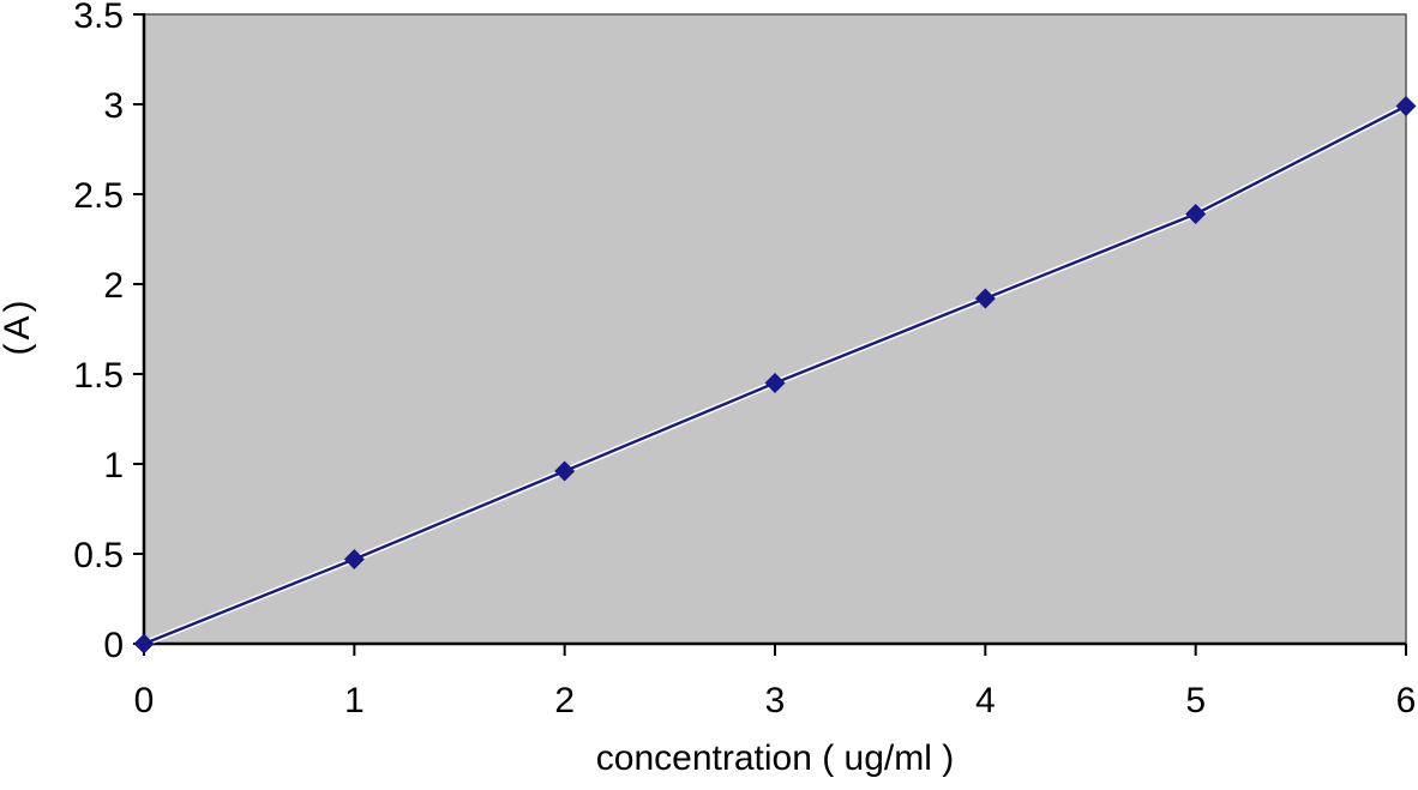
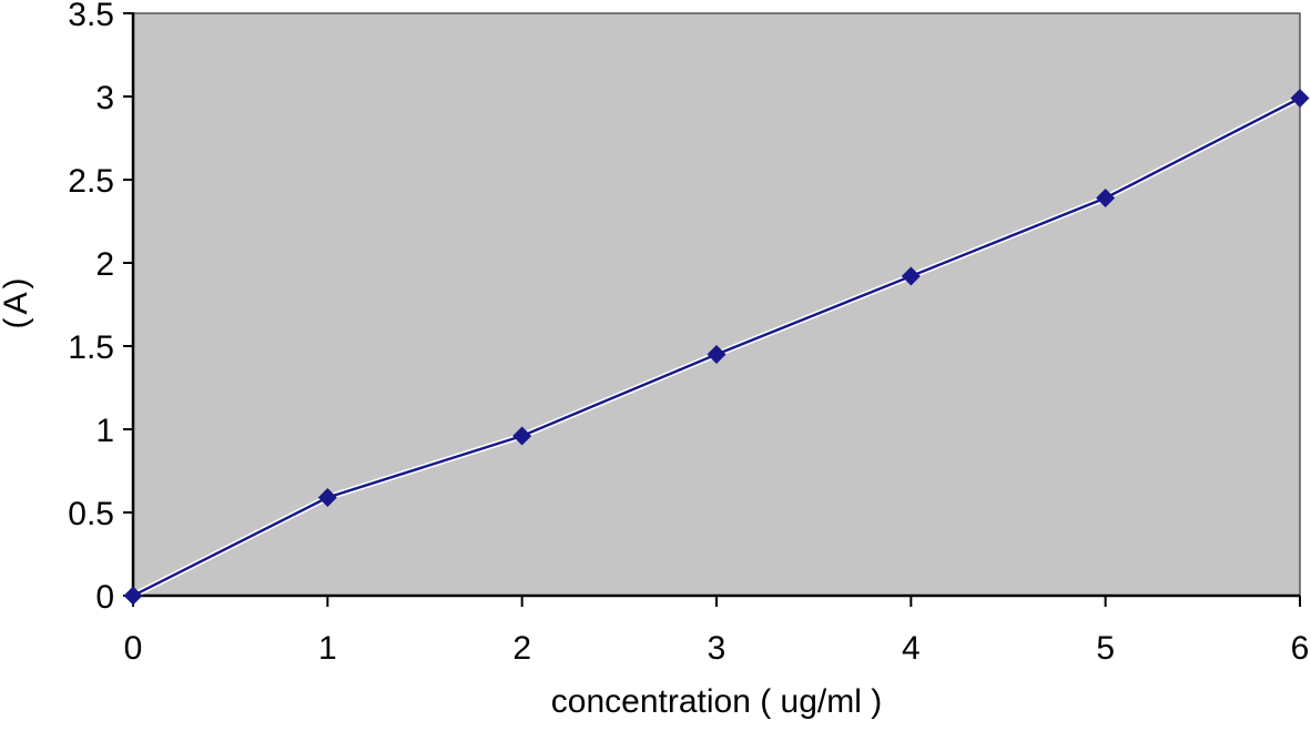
1: 0.47 -> 0.59
